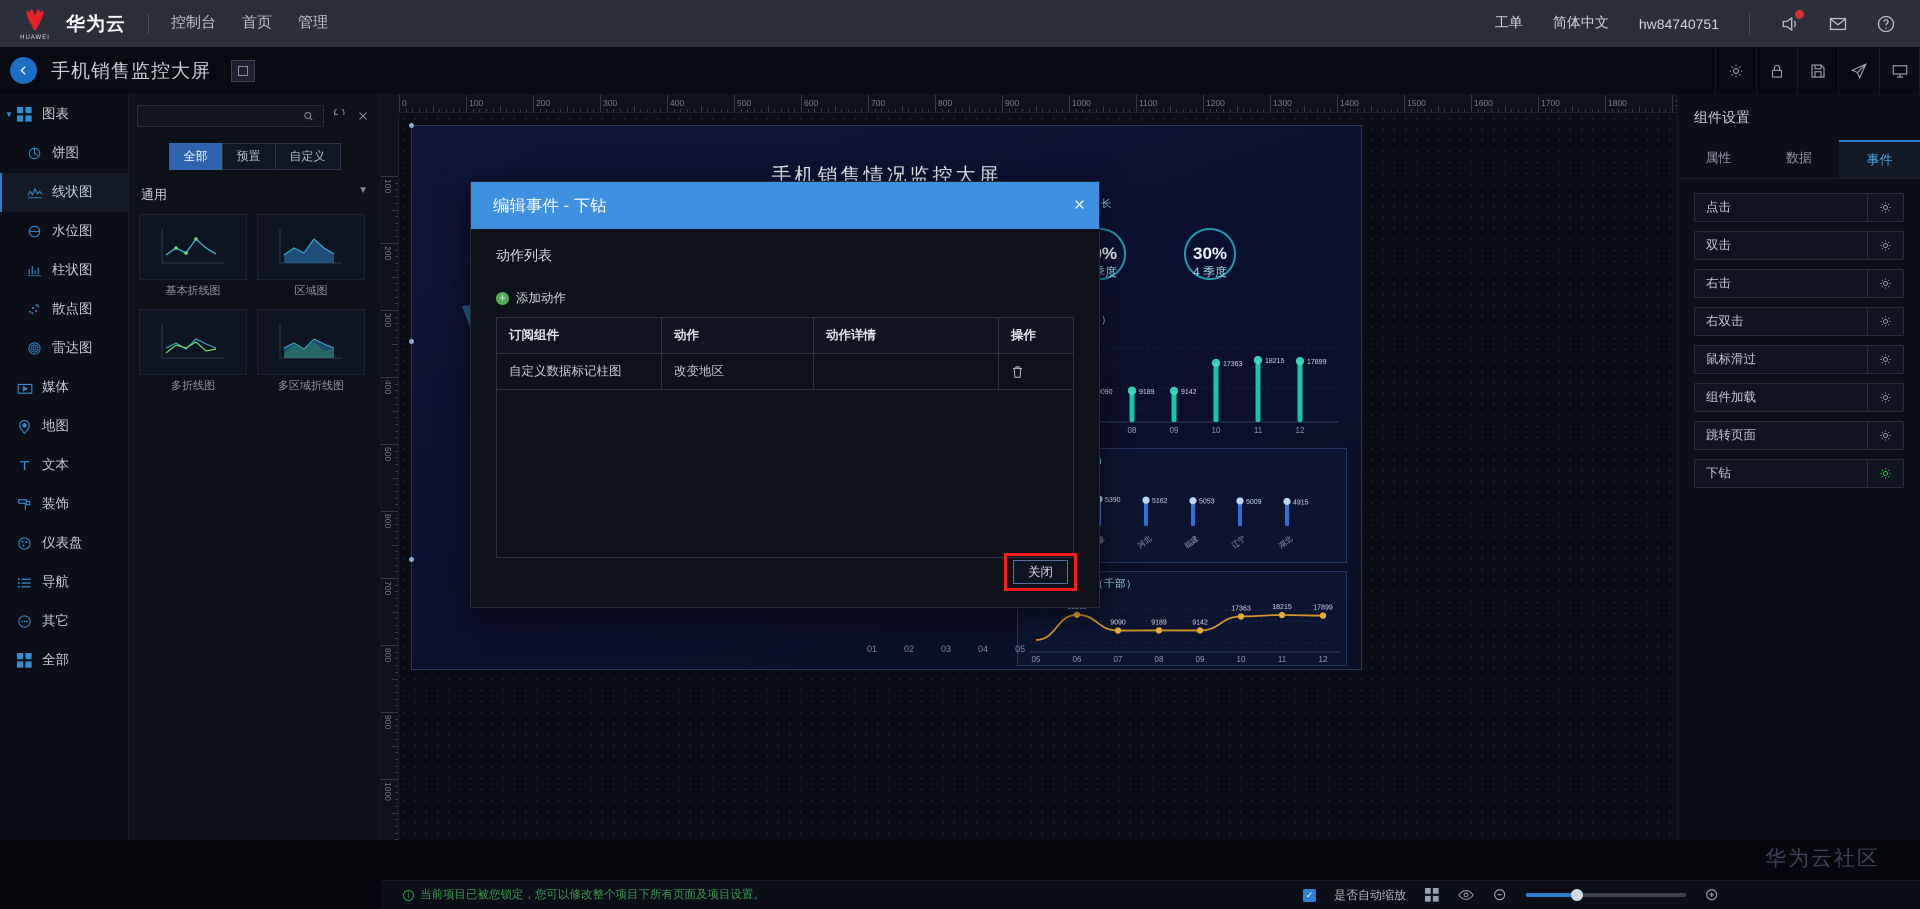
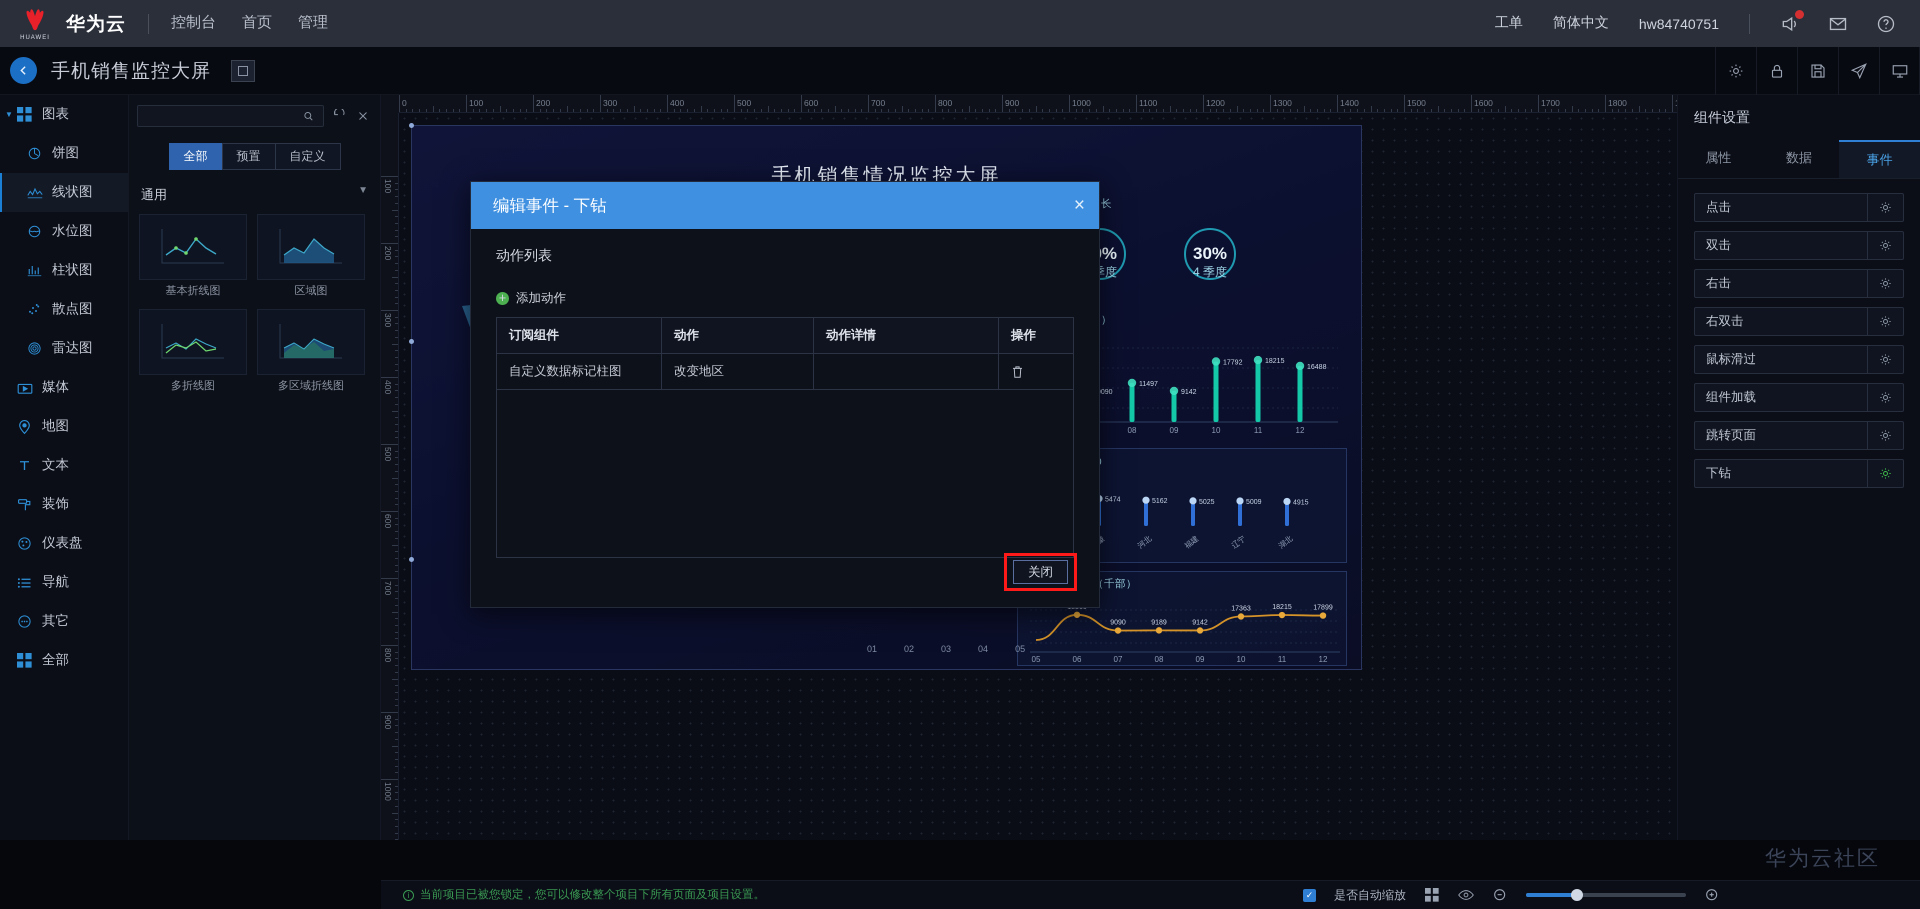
月度销量（千部）/08: 9189 -> 11497
月度销量（千部）/10: 17363 -> 17792
月度销量（千部）/12: 17899 -> 16488
地区销量Top10/安徽: 5390 -> 5474
地区销量Top10/福建: 5053 -> 5025
